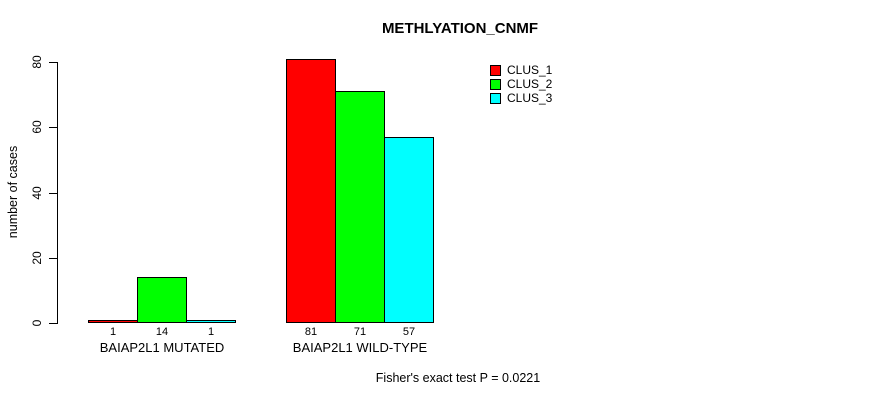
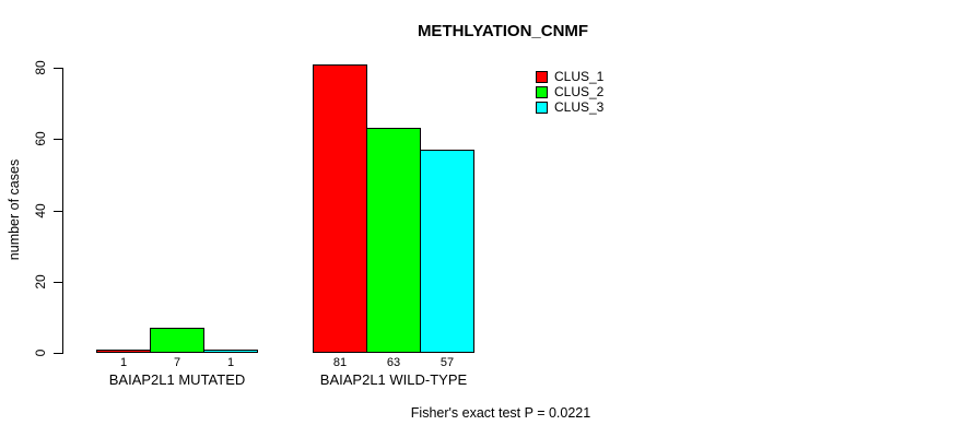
CLUS_2/BAIAP2L1 MUTATED: 14 -> 7
CLUS_2/BAIAP2L1 WILD-TYPE: 71 -> 63
